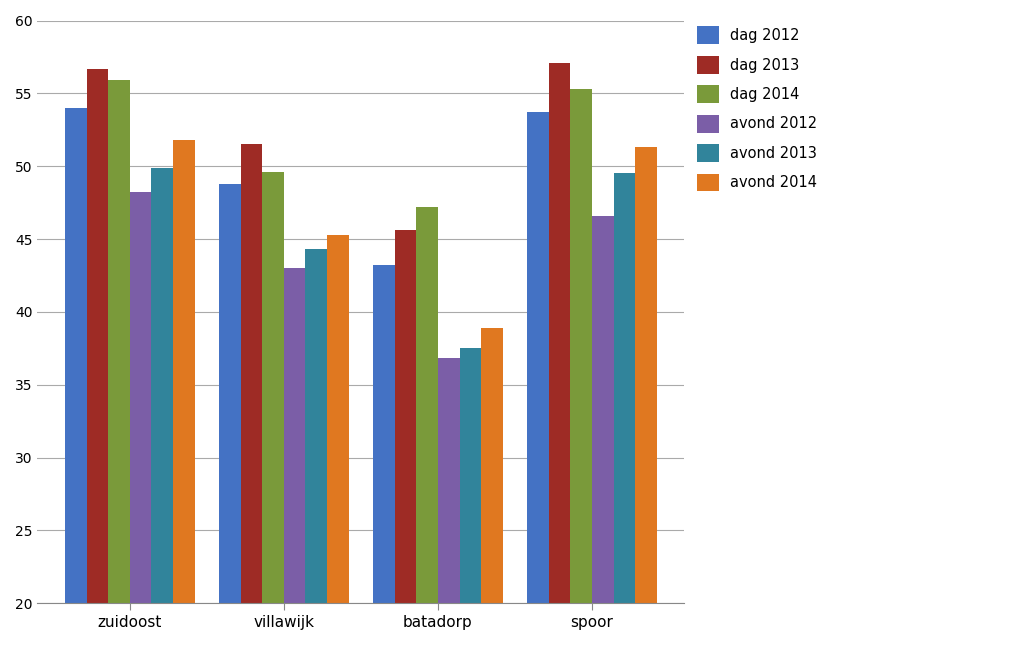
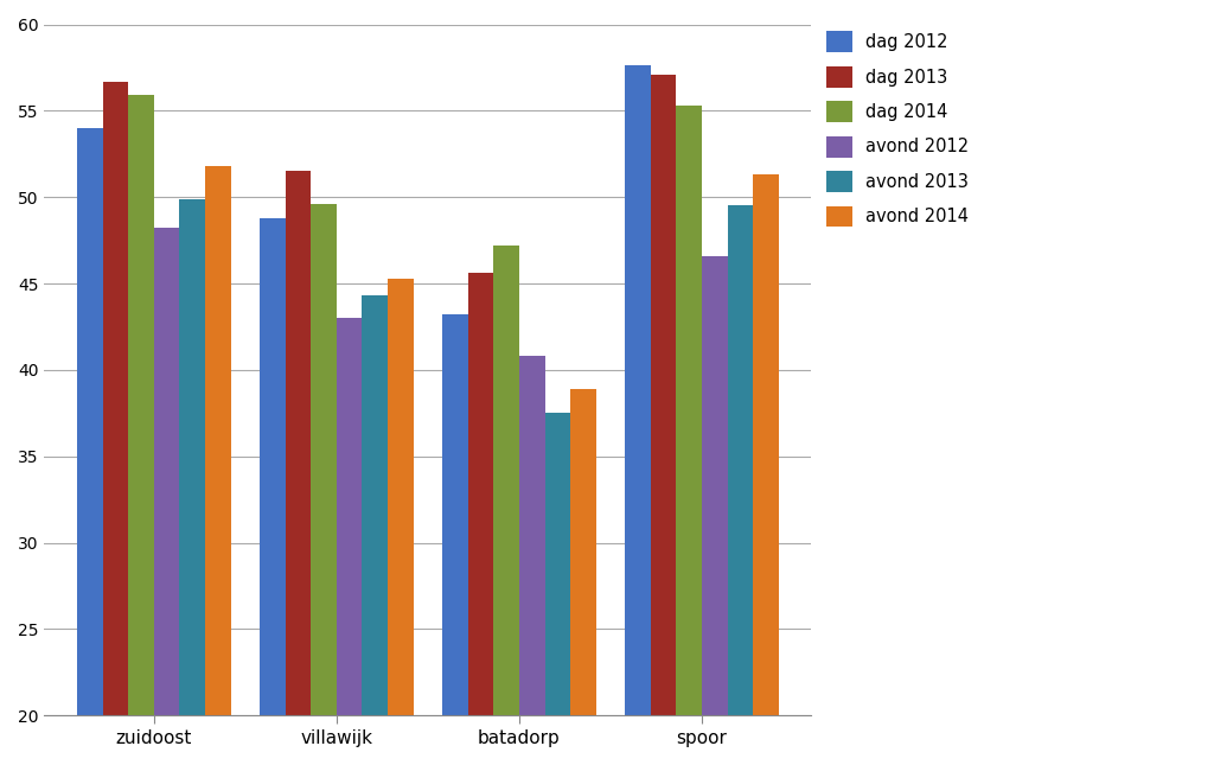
avond 2012/batadorp: 36.8 -> 40.8
dag 2012/spoor: 53.7 -> 57.6
